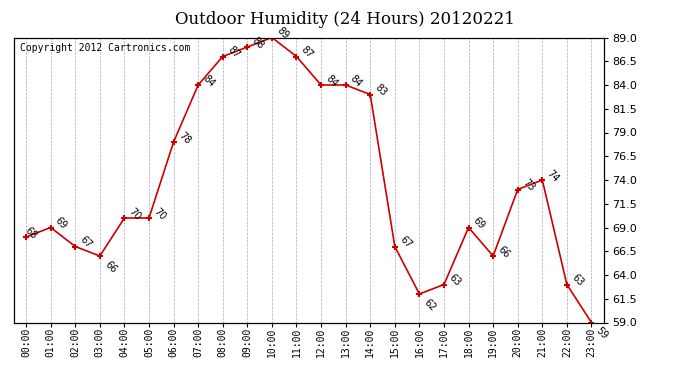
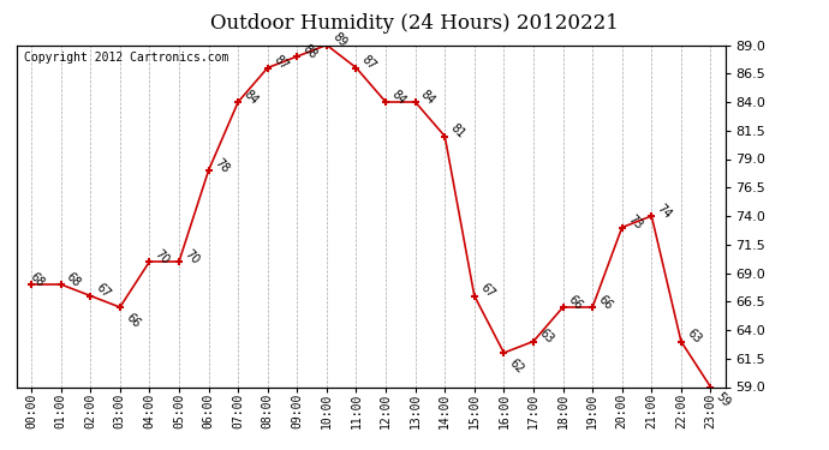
01:00: 69 -> 68
14:00: 83 -> 81
18:00: 69 -> 66
